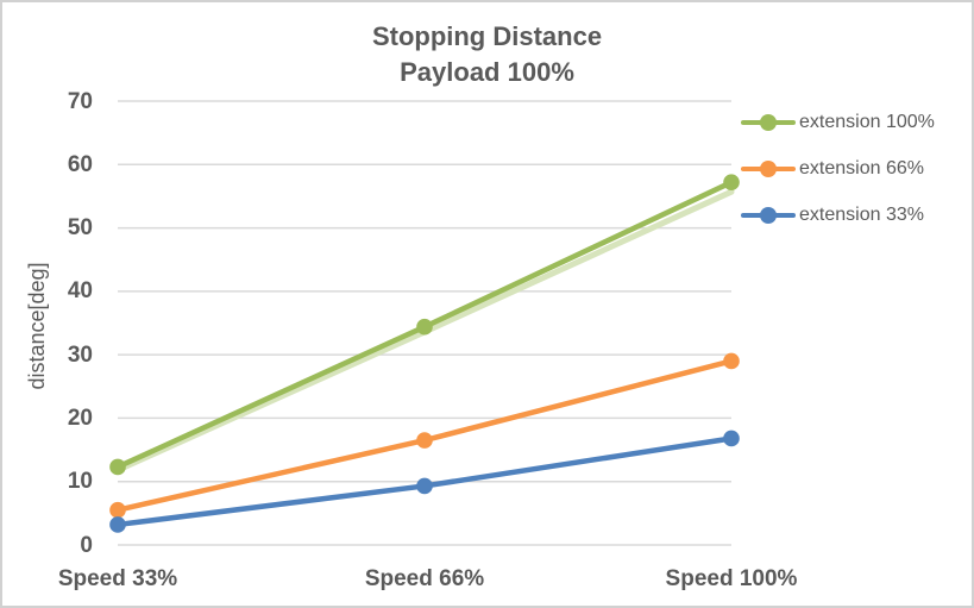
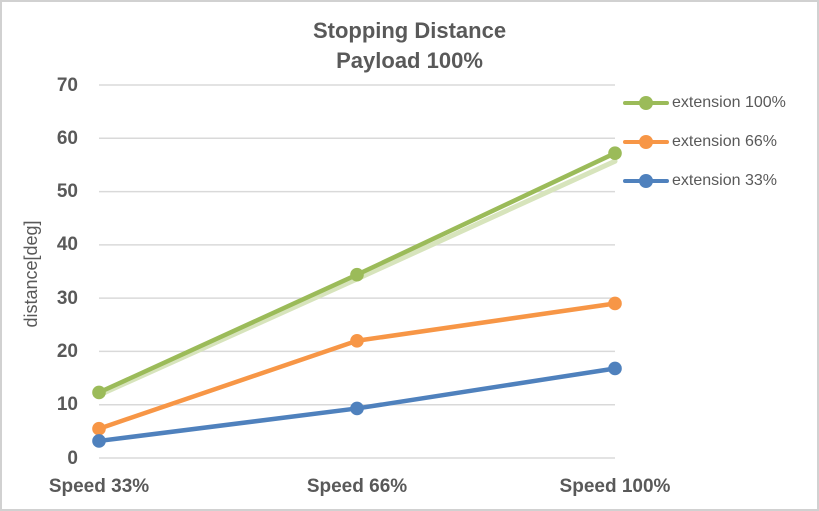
extension 66%/Speed 66%: 16 -> 22
